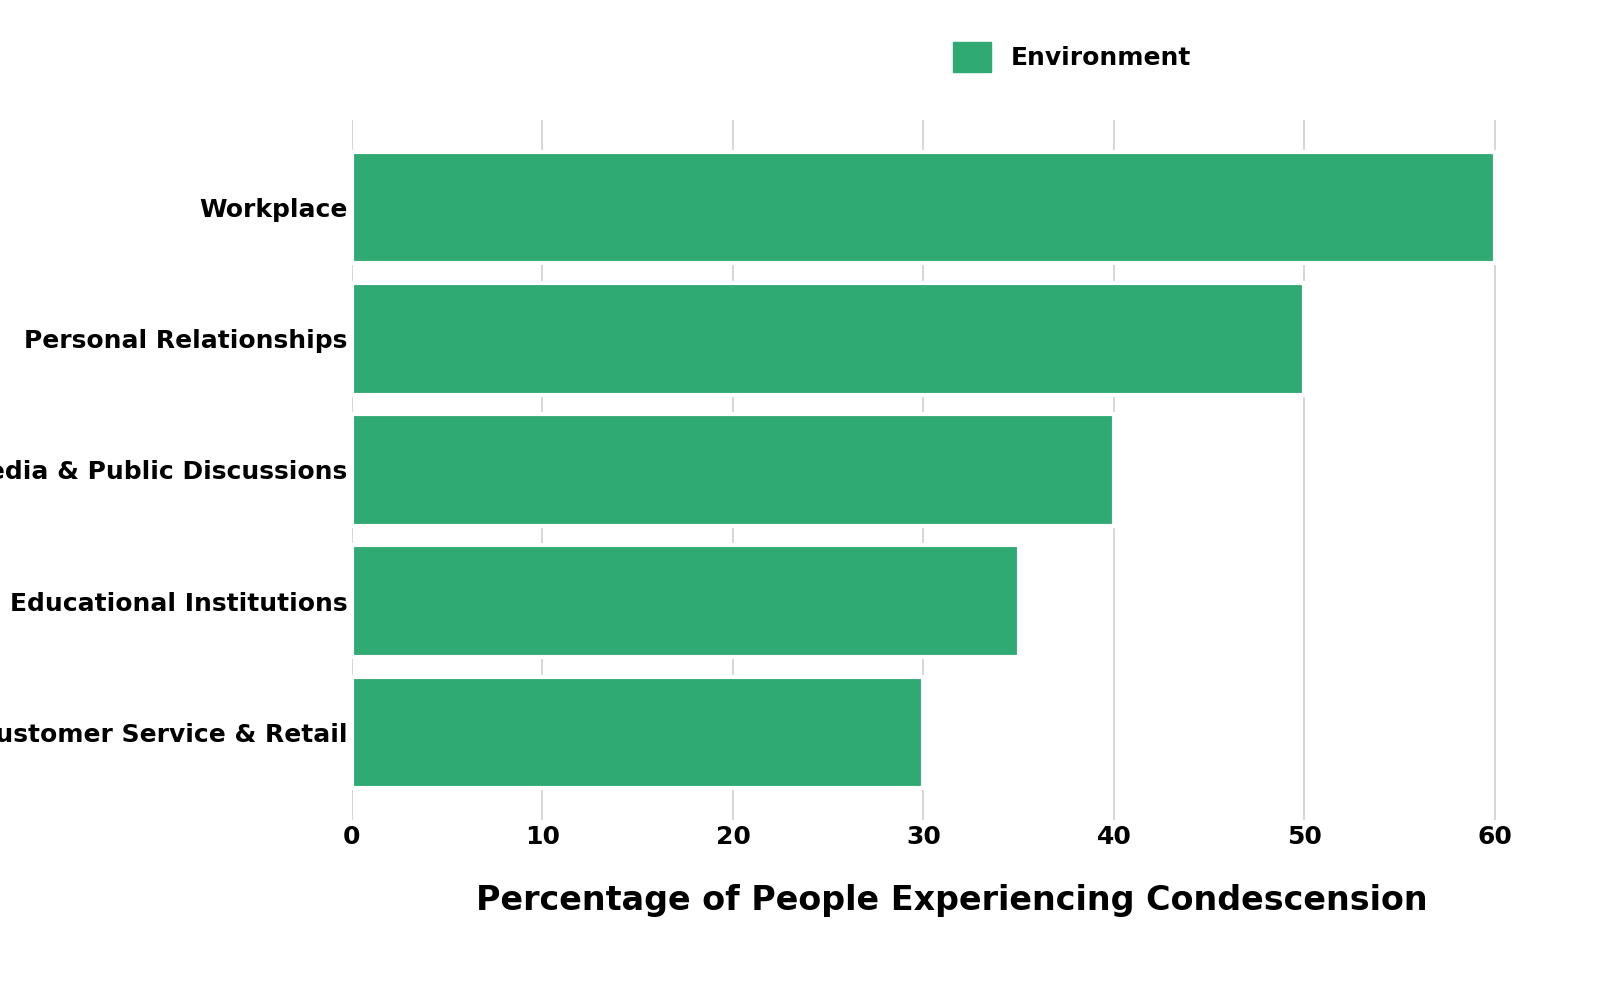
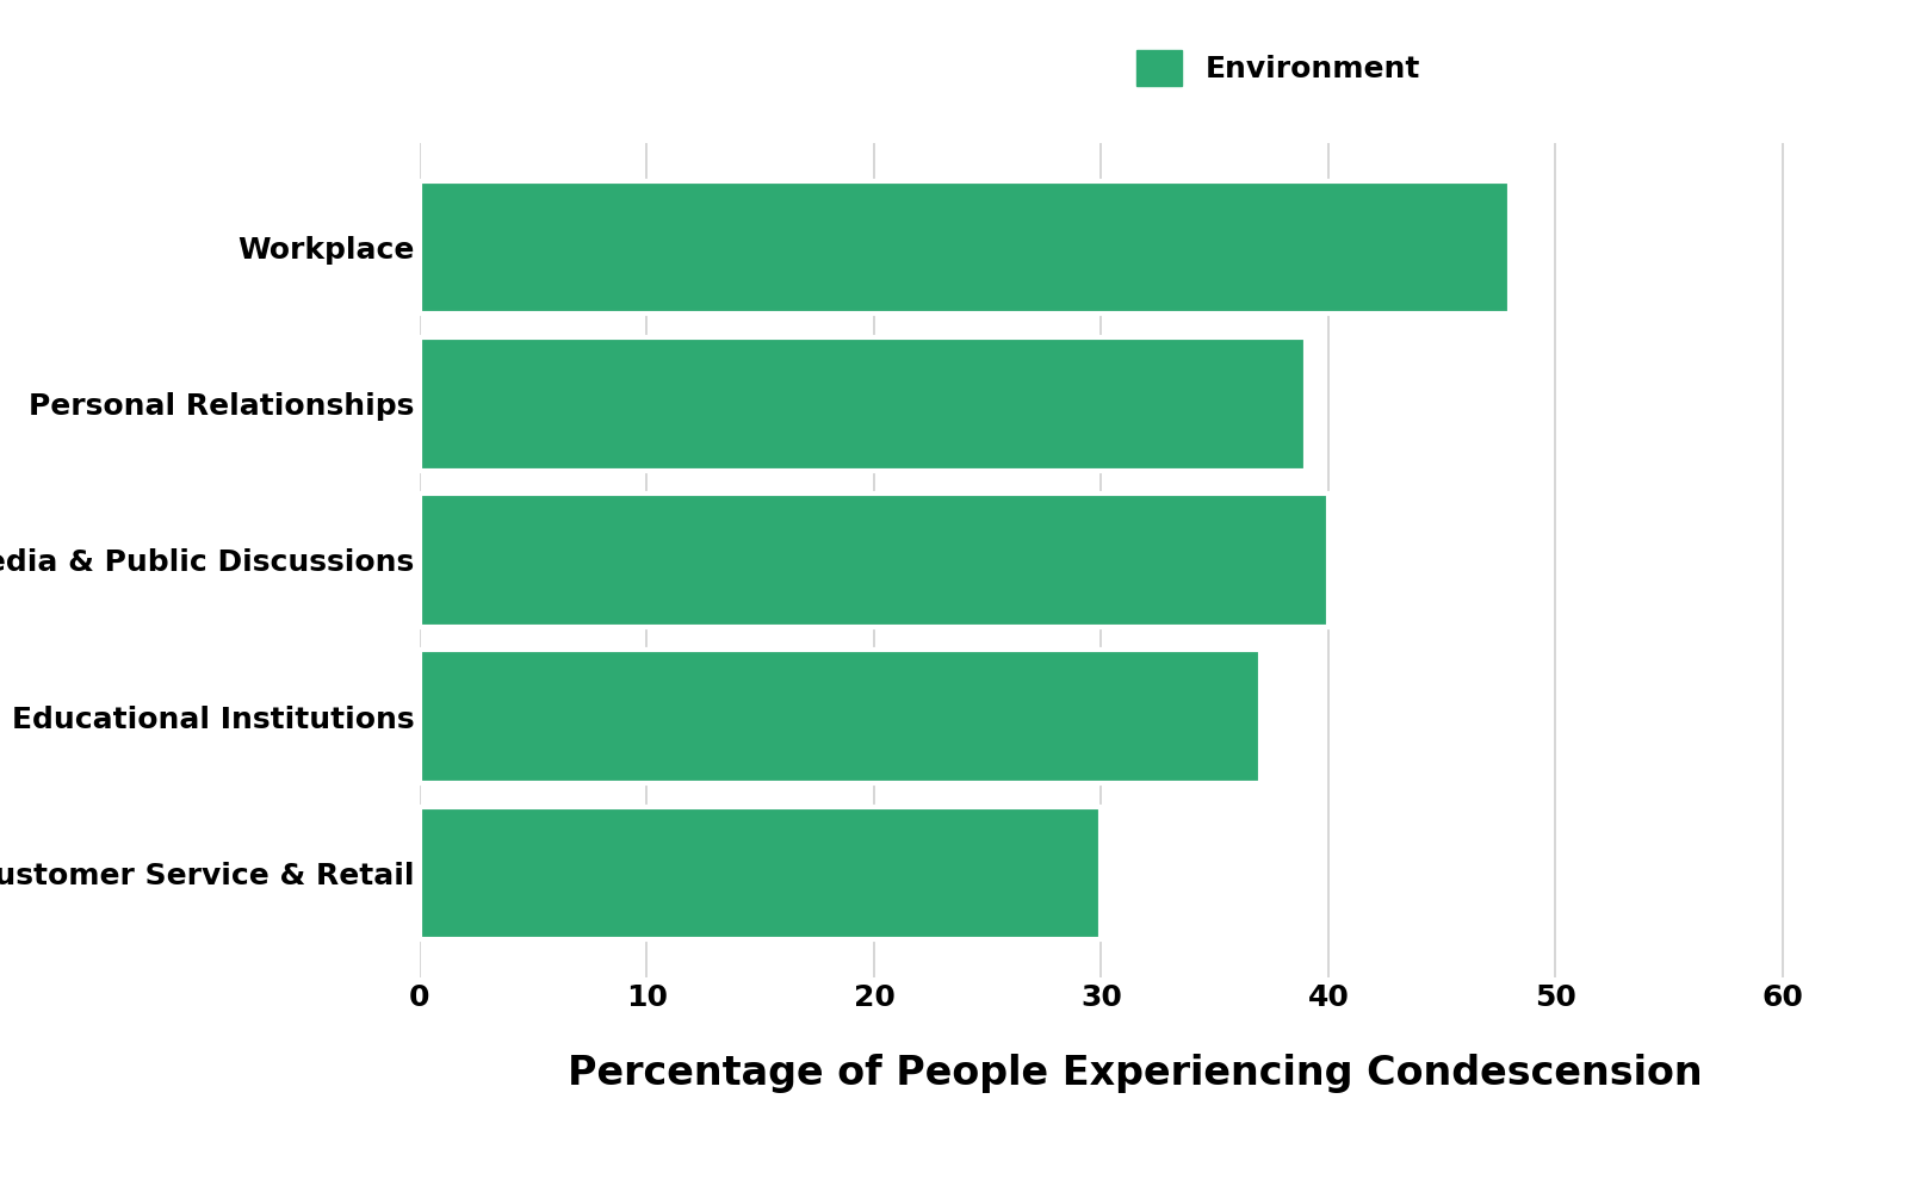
Workplace: 60 -> 48
Personal Relationships: 50 -> 39
Educational Institutions: 35 -> 37
